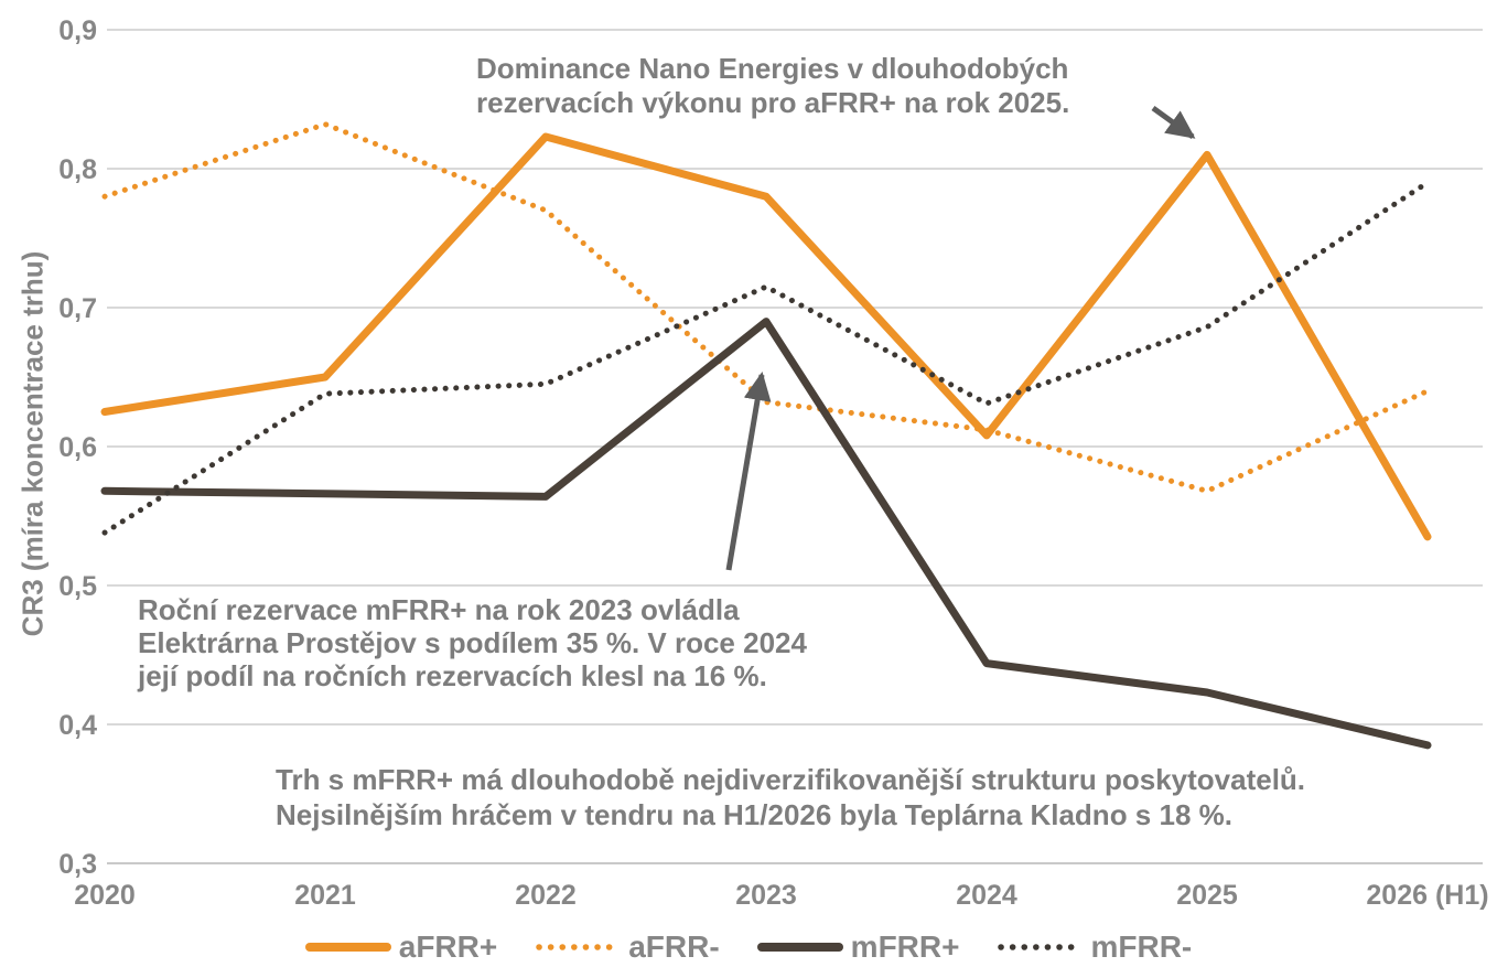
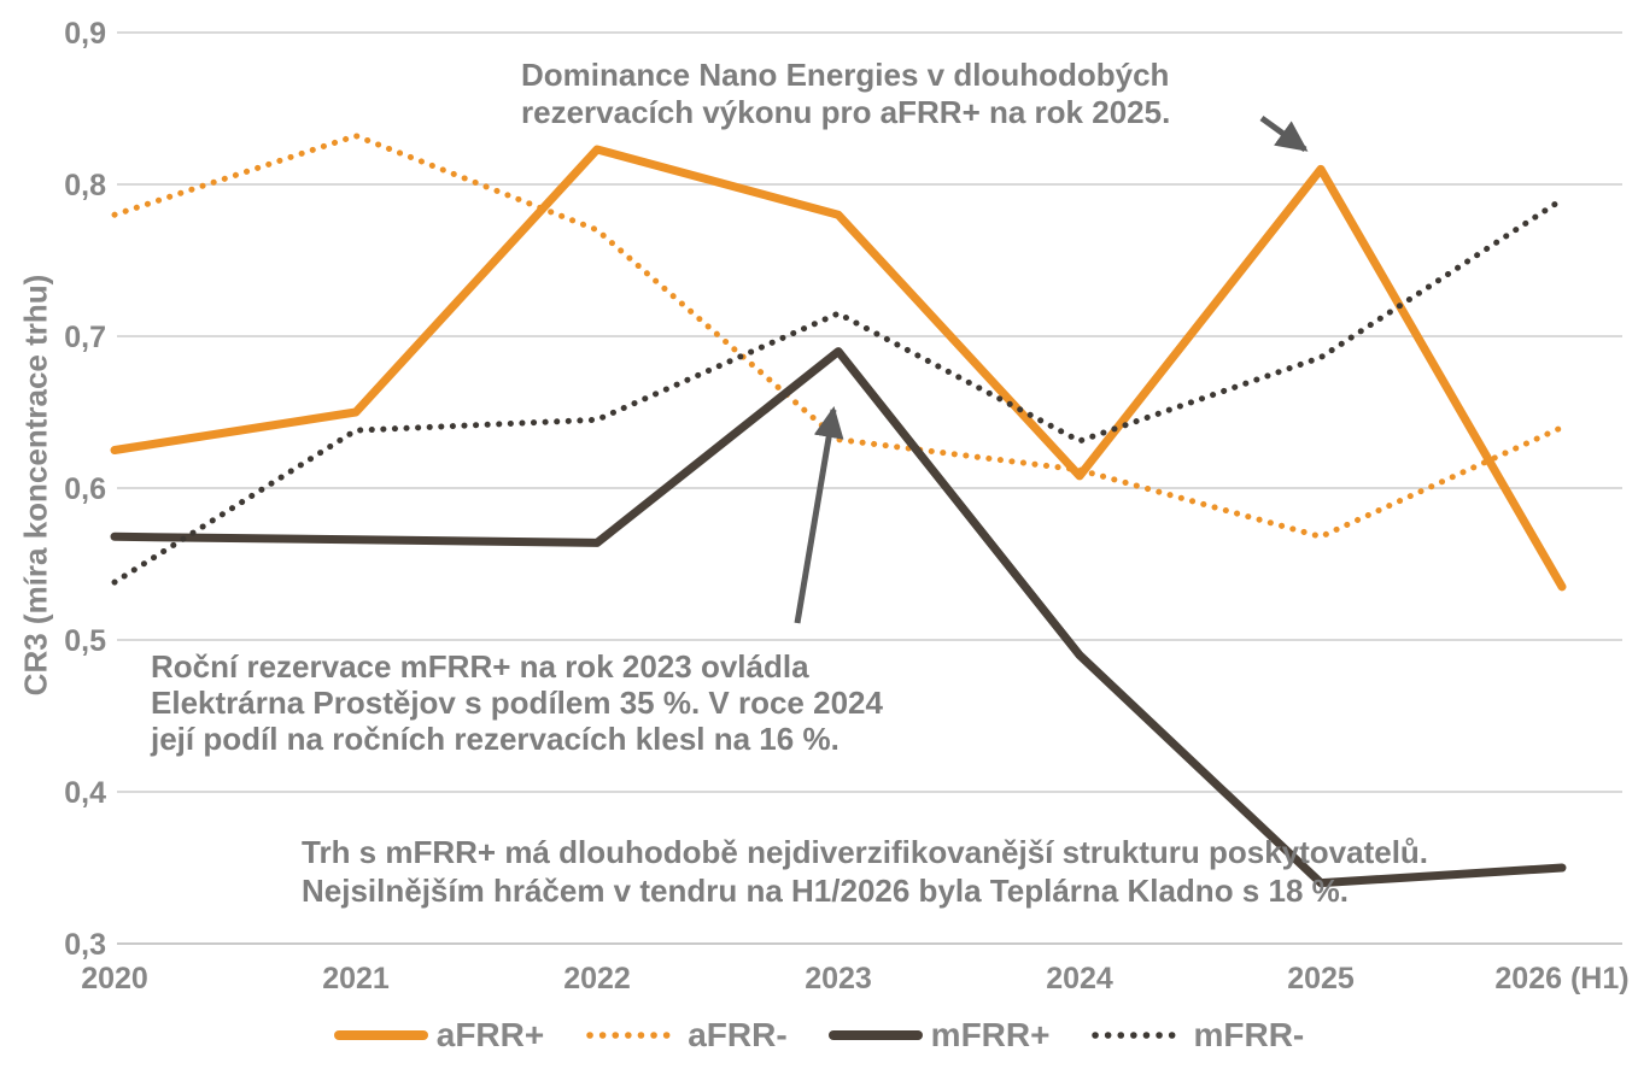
mFRR+/2024: 0,44 -> 0,49
mFRR+/2025: 0,42 -> 0,34
mFRR+/2026 (H1): 0,39 -> 0,35
